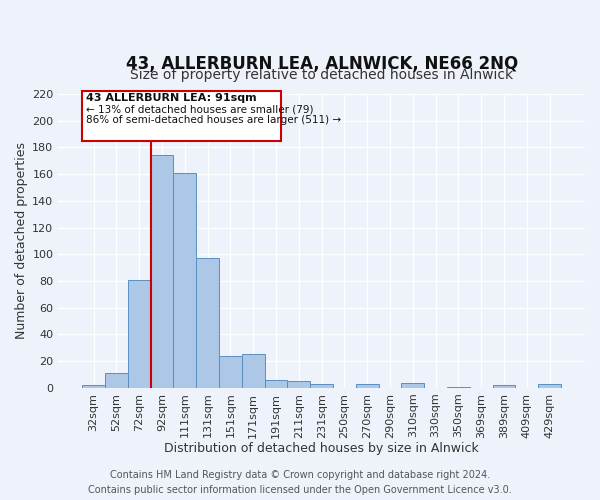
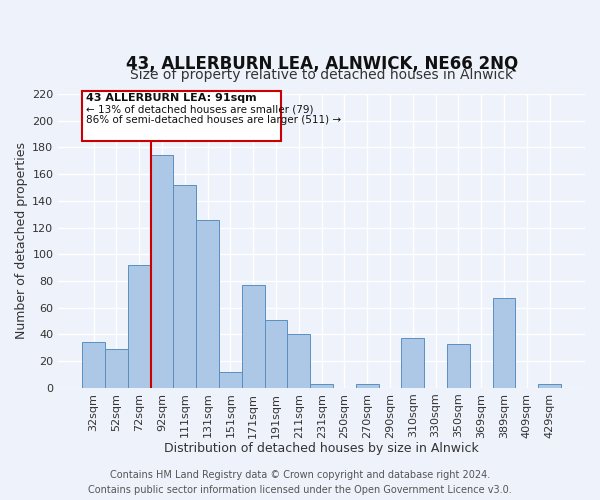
32sqm: 2 -> 34
52sqm: 11 -> 29
72sqm: 81 -> 92
111sqm: 161 -> 152
131sqm: 97 -> 126
151sqm: 24 -> 12
171sqm: 25 -> 77
191sqm: 6 -> 51
211sqm: 5 -> 40
310sqm: 4 -> 37
350sqm: 1 -> 33
389sqm: 2 -> 67
